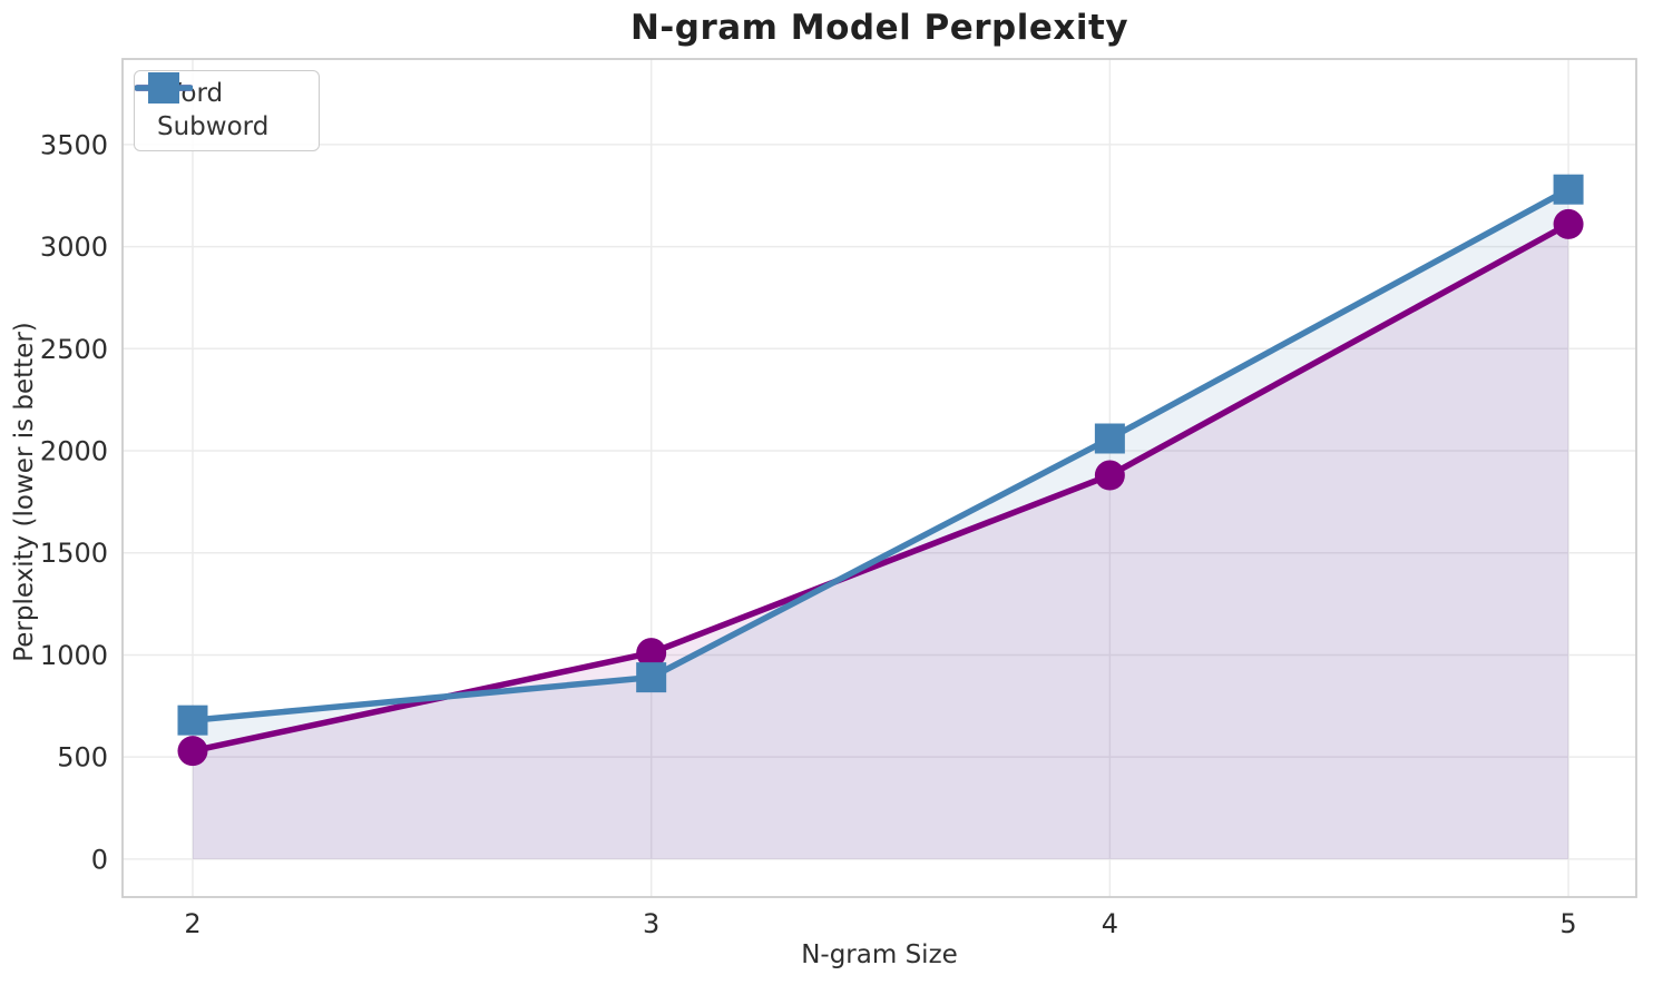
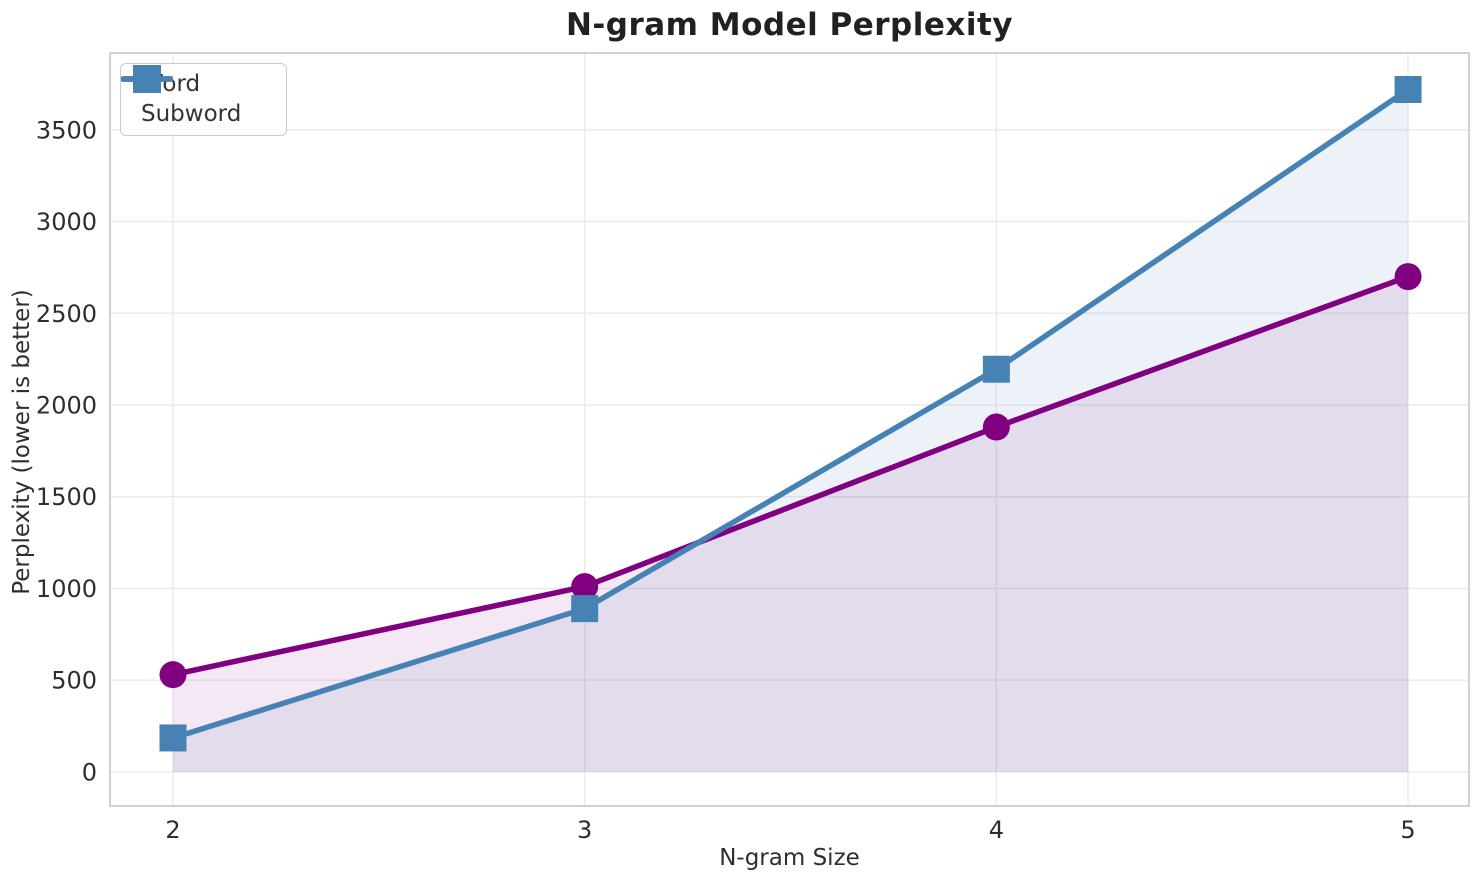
Subword/2: 680 -> 180
Subword/4: 2060 -> 2200
Word/5: 3110 -> 2700
Subword/5: 3280 -> 3720
